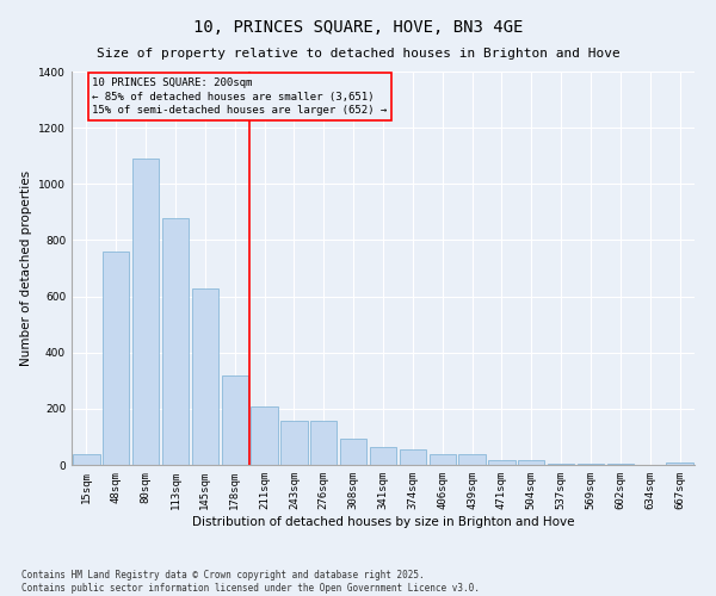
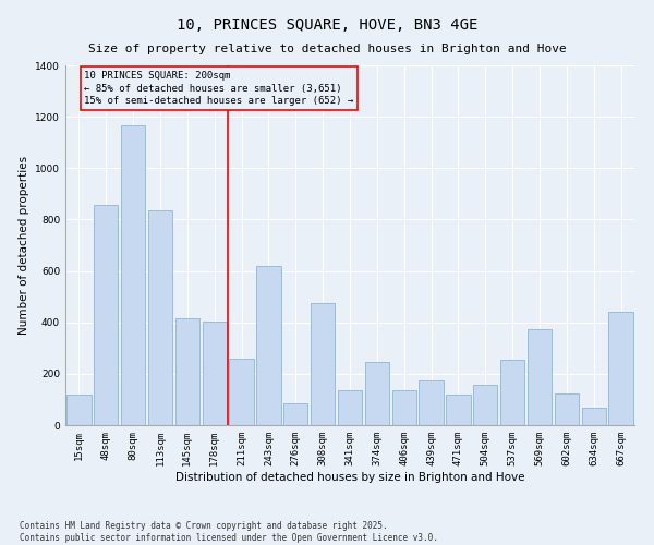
15sqm: 40 -> 120
48sqm: 760 -> 855
80sqm: 1090 -> 1165
113sqm: 880 -> 835
145sqm: 630 -> 415
178sqm: 320 -> 405
211sqm: 210 -> 260
243sqm: 155 -> 620
276sqm: 155 -> 85
308sqm: 95 -> 475
341sqm: 65 -> 135
374sqm: 55 -> 245
406sqm: 40 -> 135
439sqm: 40 -> 175
471sqm: 18 -> 120
504sqm: 18 -> 155
537sqm: 5 -> 255
569sqm: 5 -> 375
602sqm: 5 -> 125
634sqm: 1 -> 70
667sqm: 8 -> 440
